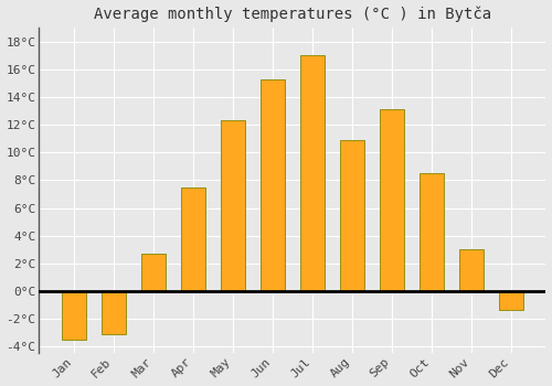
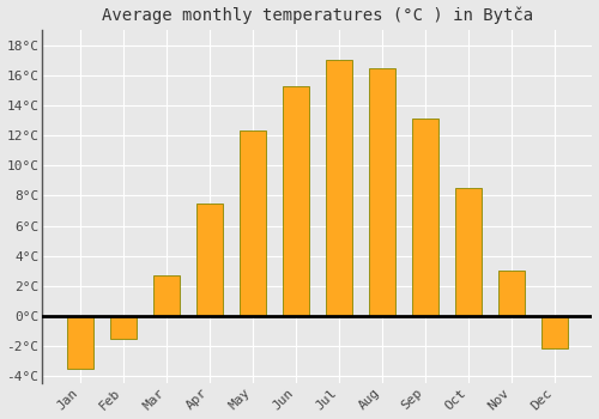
Feb: -3.1°C -> -1.5°C
Aug: 10.9°C -> 16.5°C
Dec: -1.4°C -> -2.2°C
